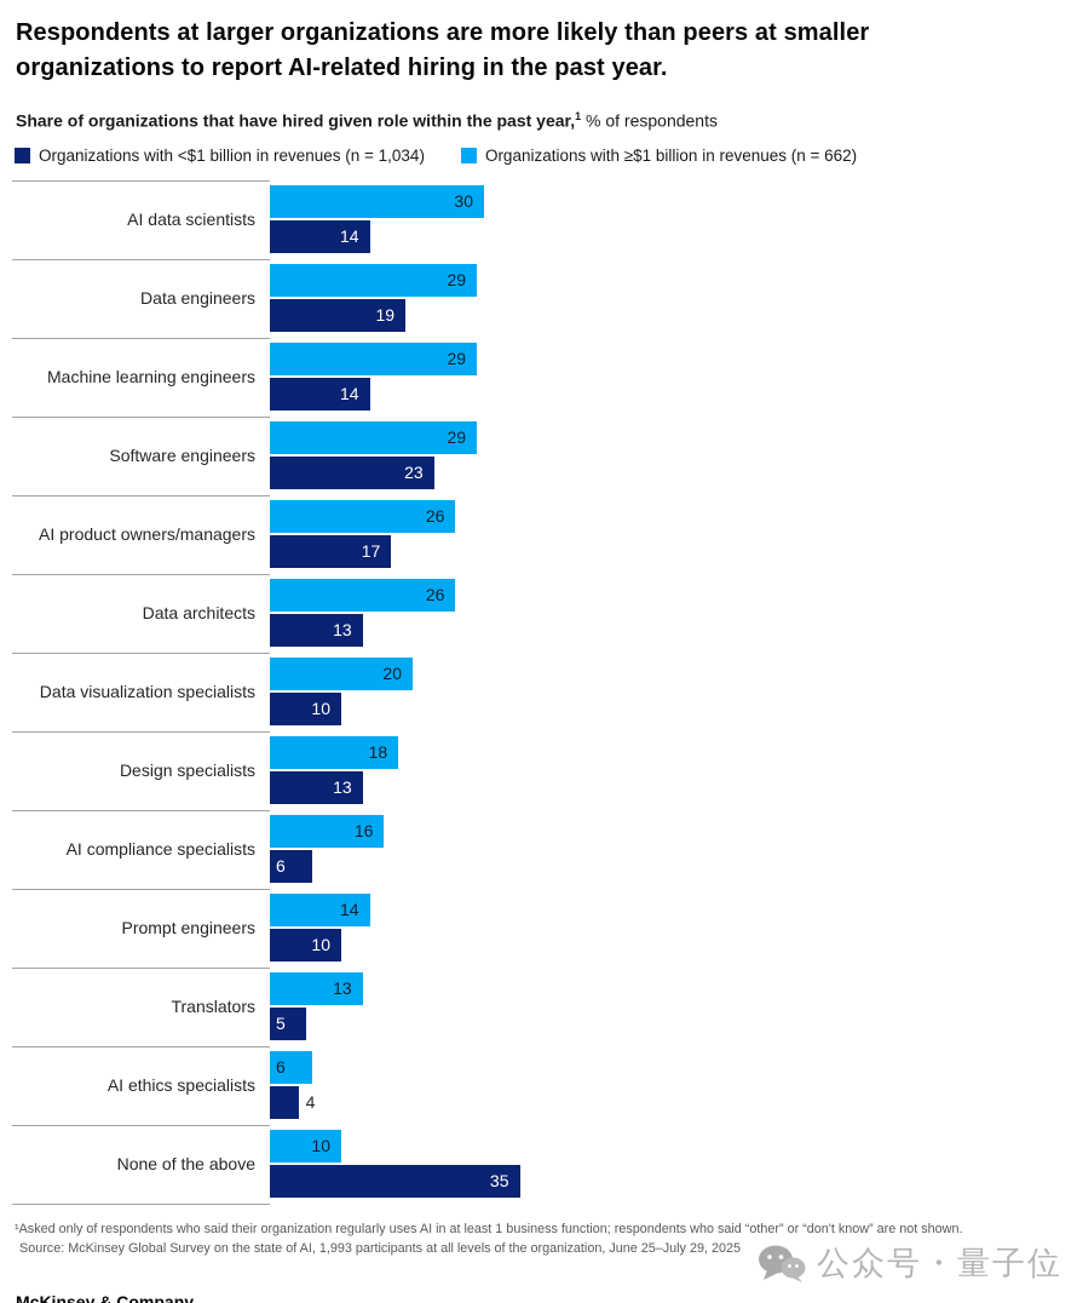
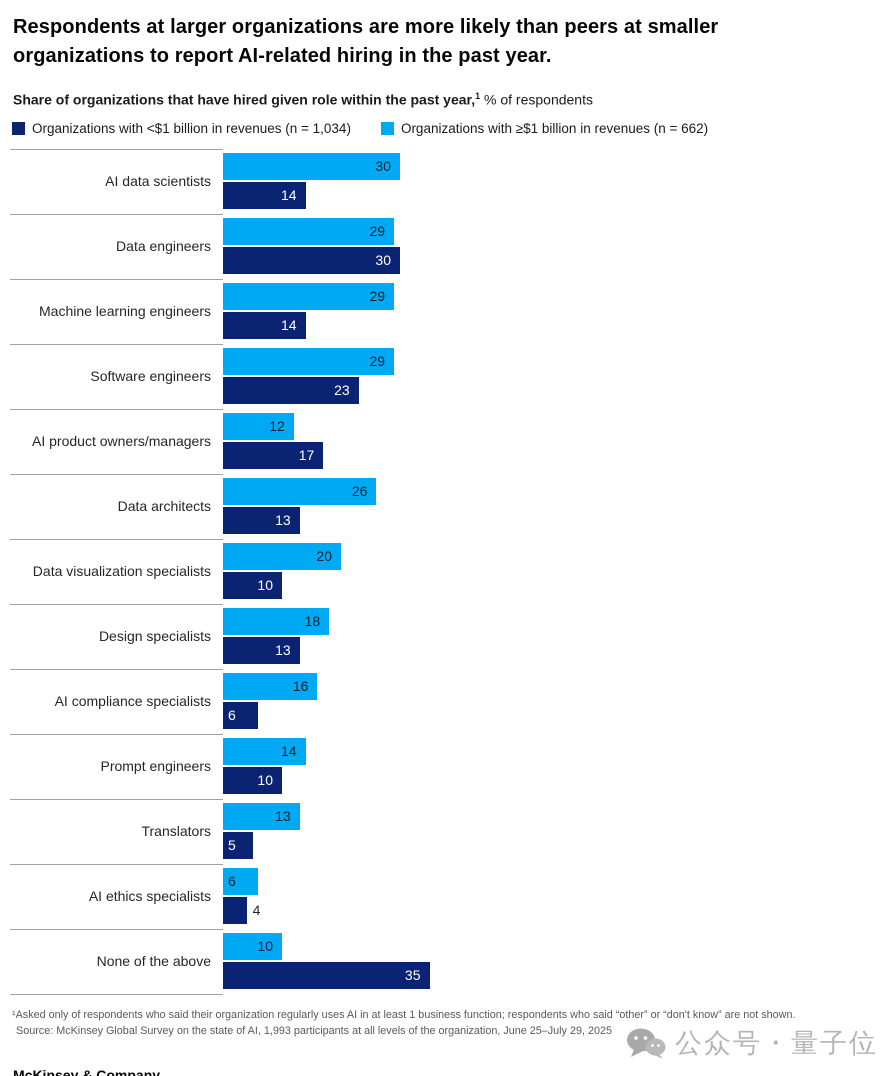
Organizations with <$1 billion in revenues (n = 1,034)/Data engineers: 19 -> 30
Organizations with ≥$1 billion in revenues (n = 662)/AI product owners/managers: 26 -> 12
